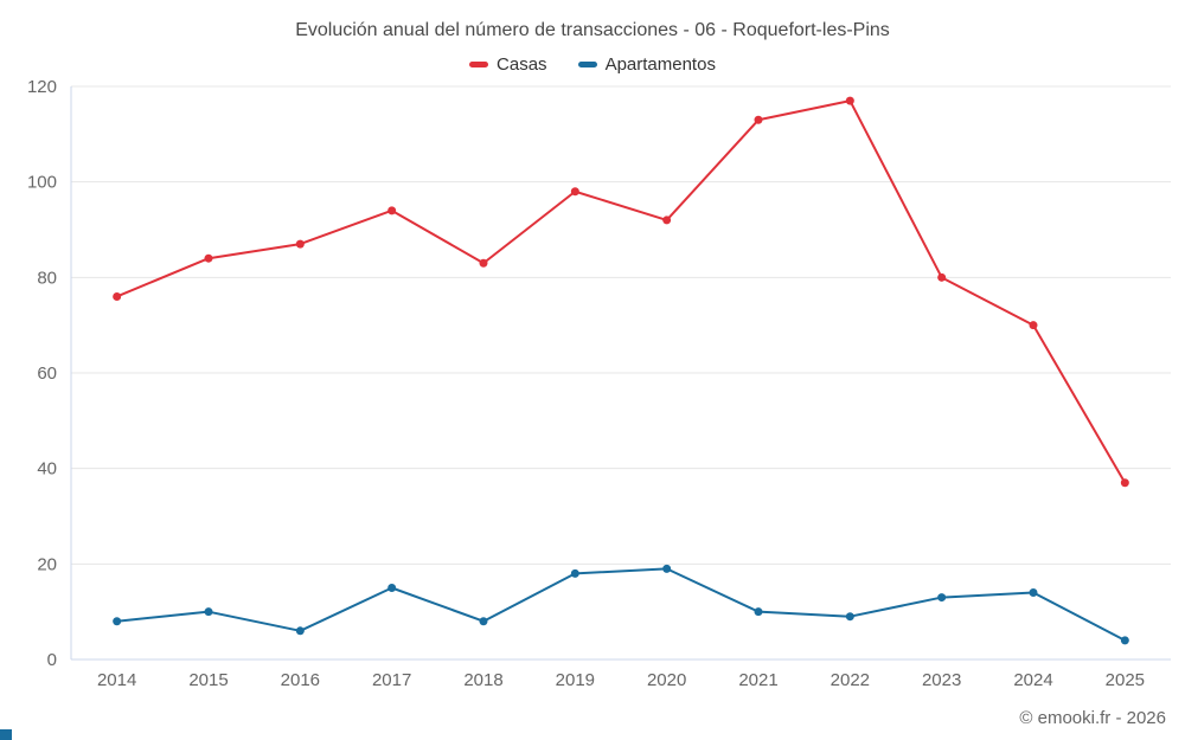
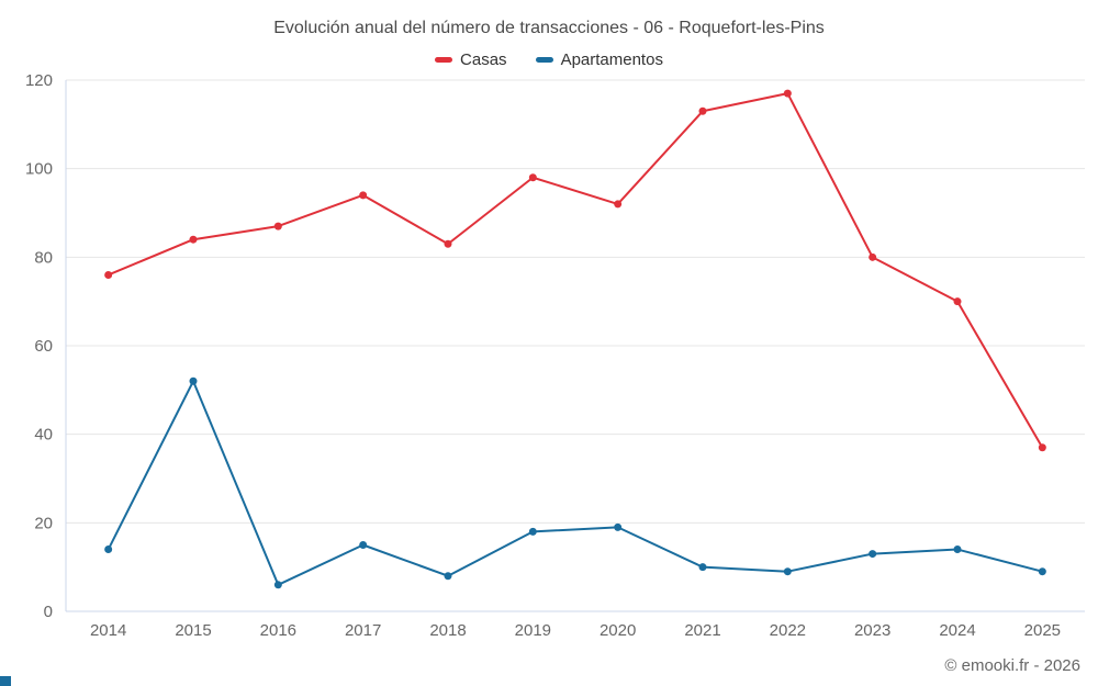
Apartamentos/2014: 8 -> 14
Apartamentos/2015: 10 -> 52
Apartamentos/2025: 4 -> 9
